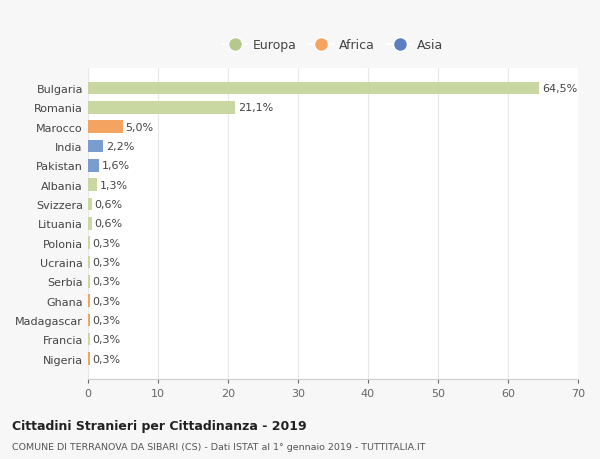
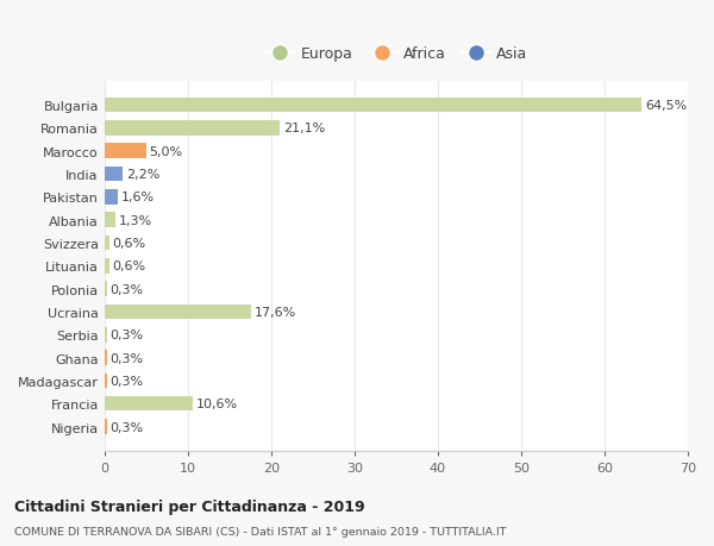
Ucraina: 0,3% -> 17,6%
Francia: 0,3% -> 10,6%
